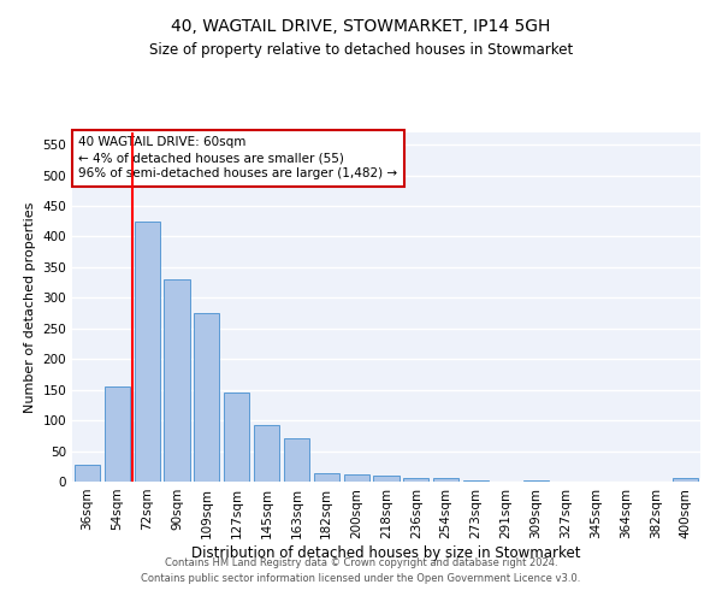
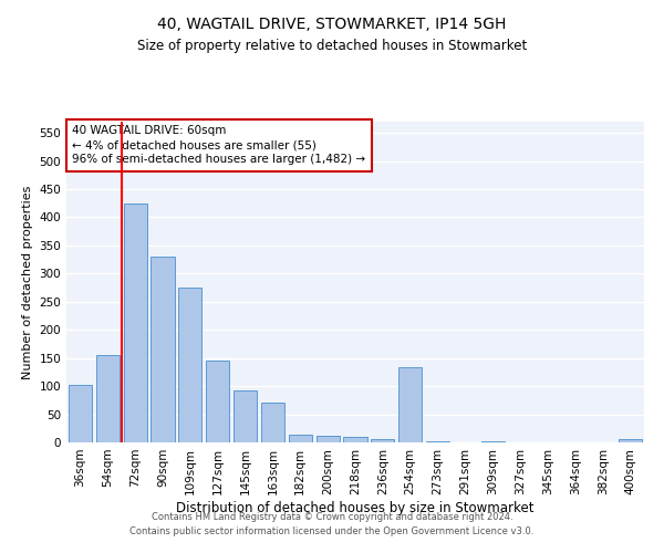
36sqm: 28 -> 102
254sqm: 5 -> 134
